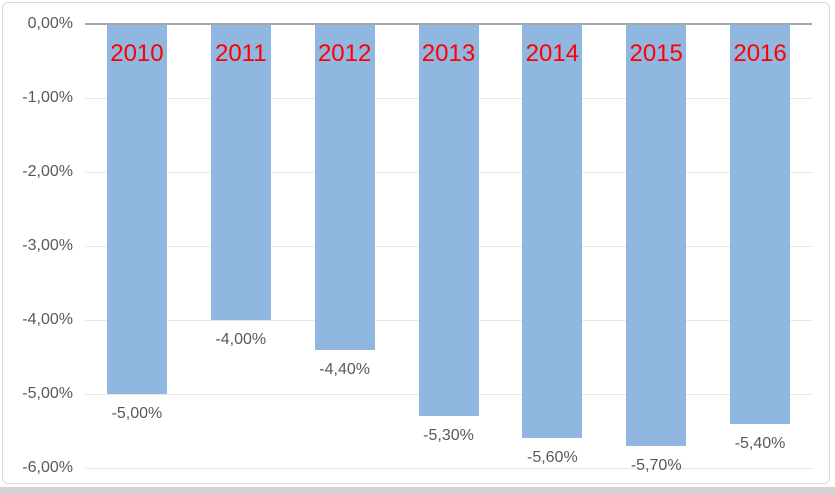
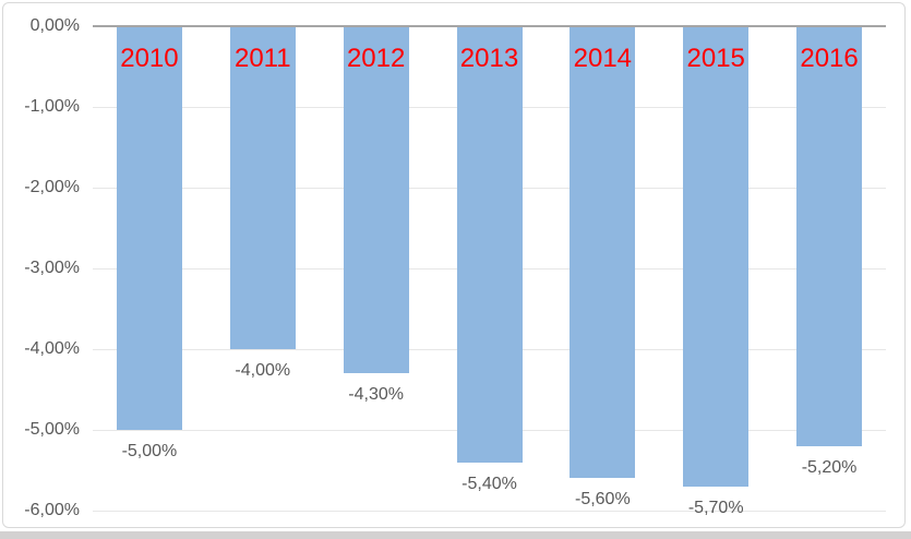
2012: -4,40% -> -4,30%
2013: -5,30% -> -5,40%
2016: -5,40% -> -5,20%
